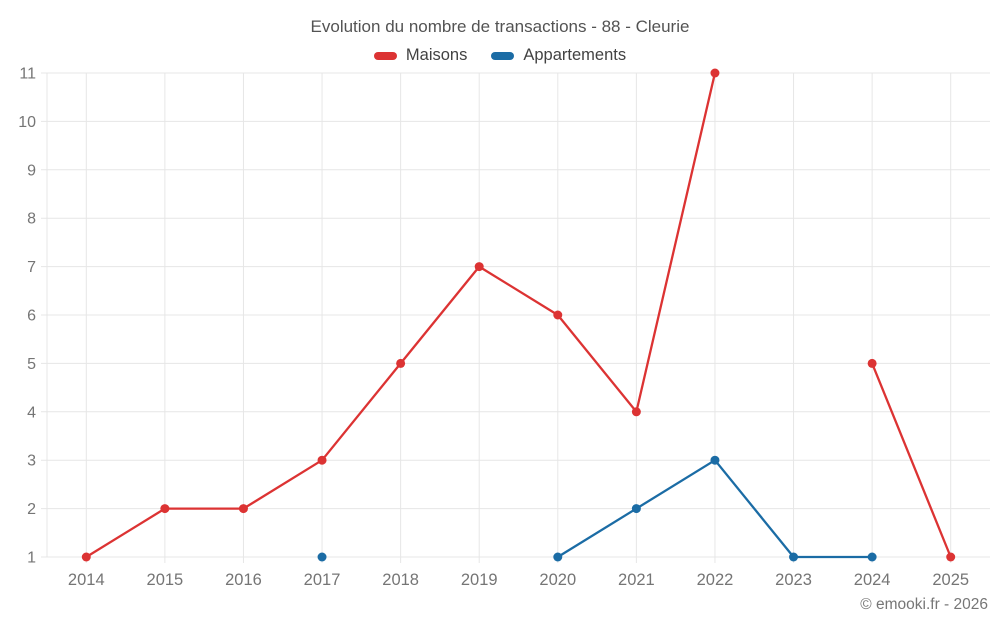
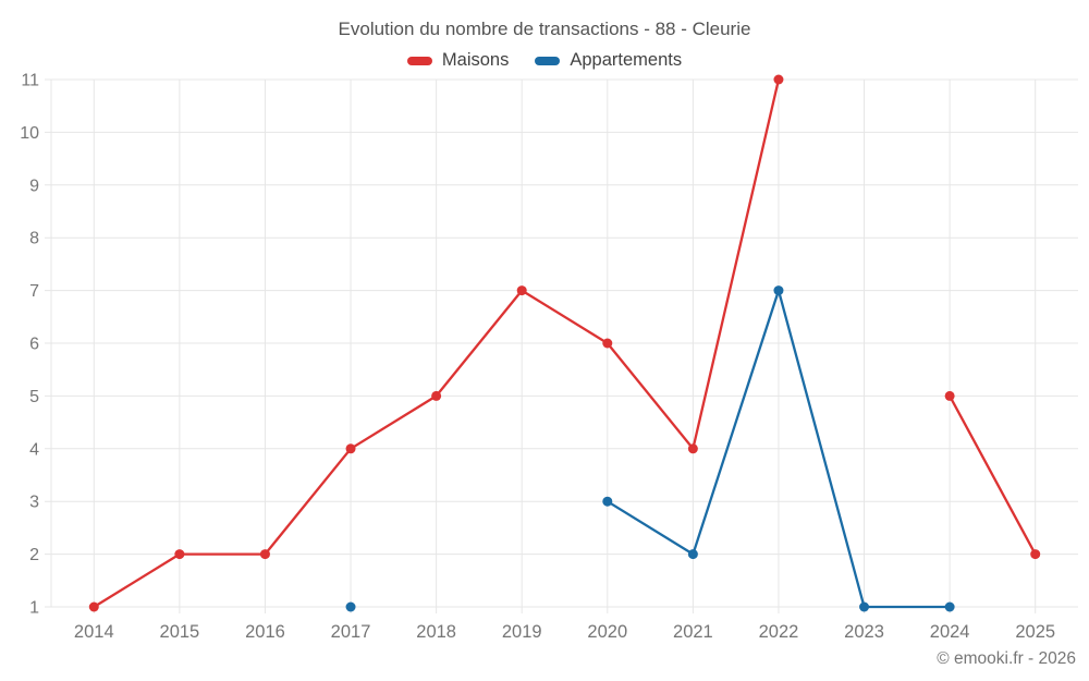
Maisons/2017: 3 -> 4
Appartements/2020: 1 -> 3
Appartements/2022: 3 -> 7
Maisons/2025: 1 -> 2
